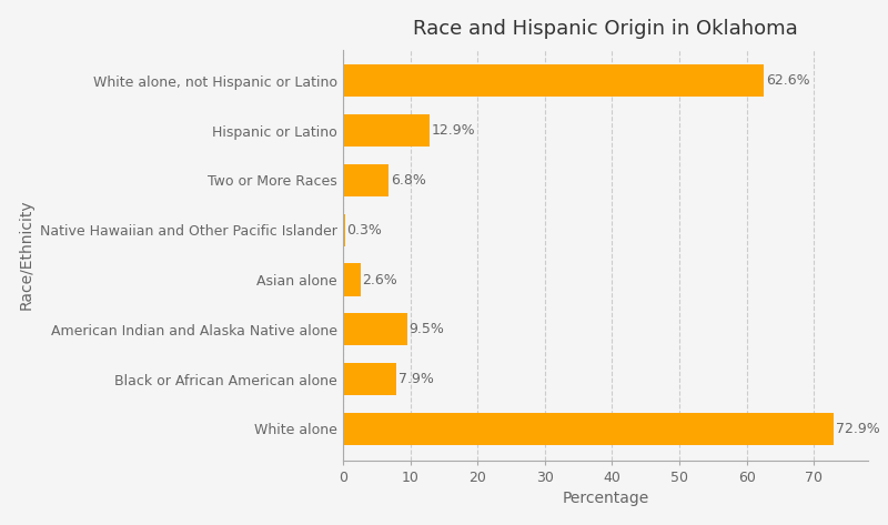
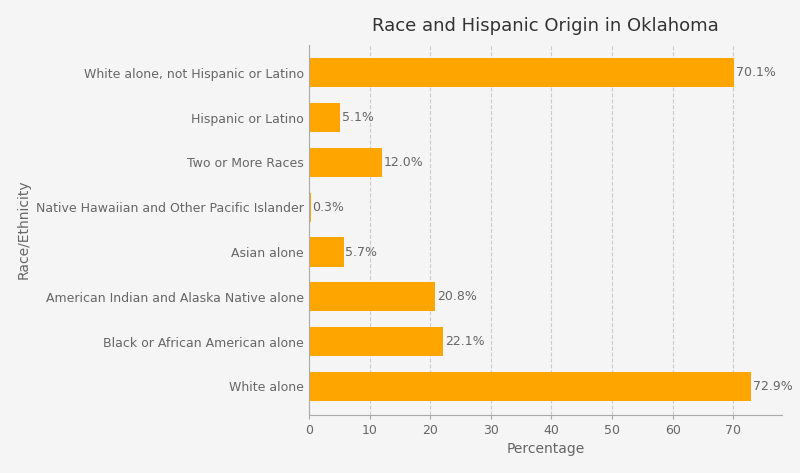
White alone, not Hispanic or Latino: 62.6% -> 70.1%
Hispanic or Latino: 12.9% -> 5.1%
Two or More Races: 6.8% -> 12.0%
Asian alone: 2.6% -> 5.7%
American Indian and Alaska Native alone: 9.5% -> 20.8%
Black or African American alone: 7.9% -> 22.1%
